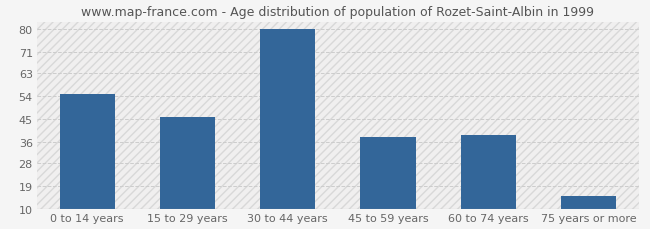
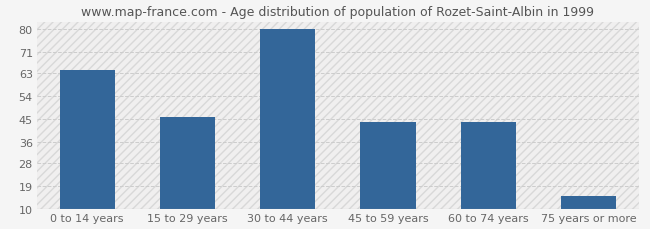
0 to 14 years: 55 -> 64
45 to 59 years: 38 -> 44
60 to 74 years: 39 -> 44
